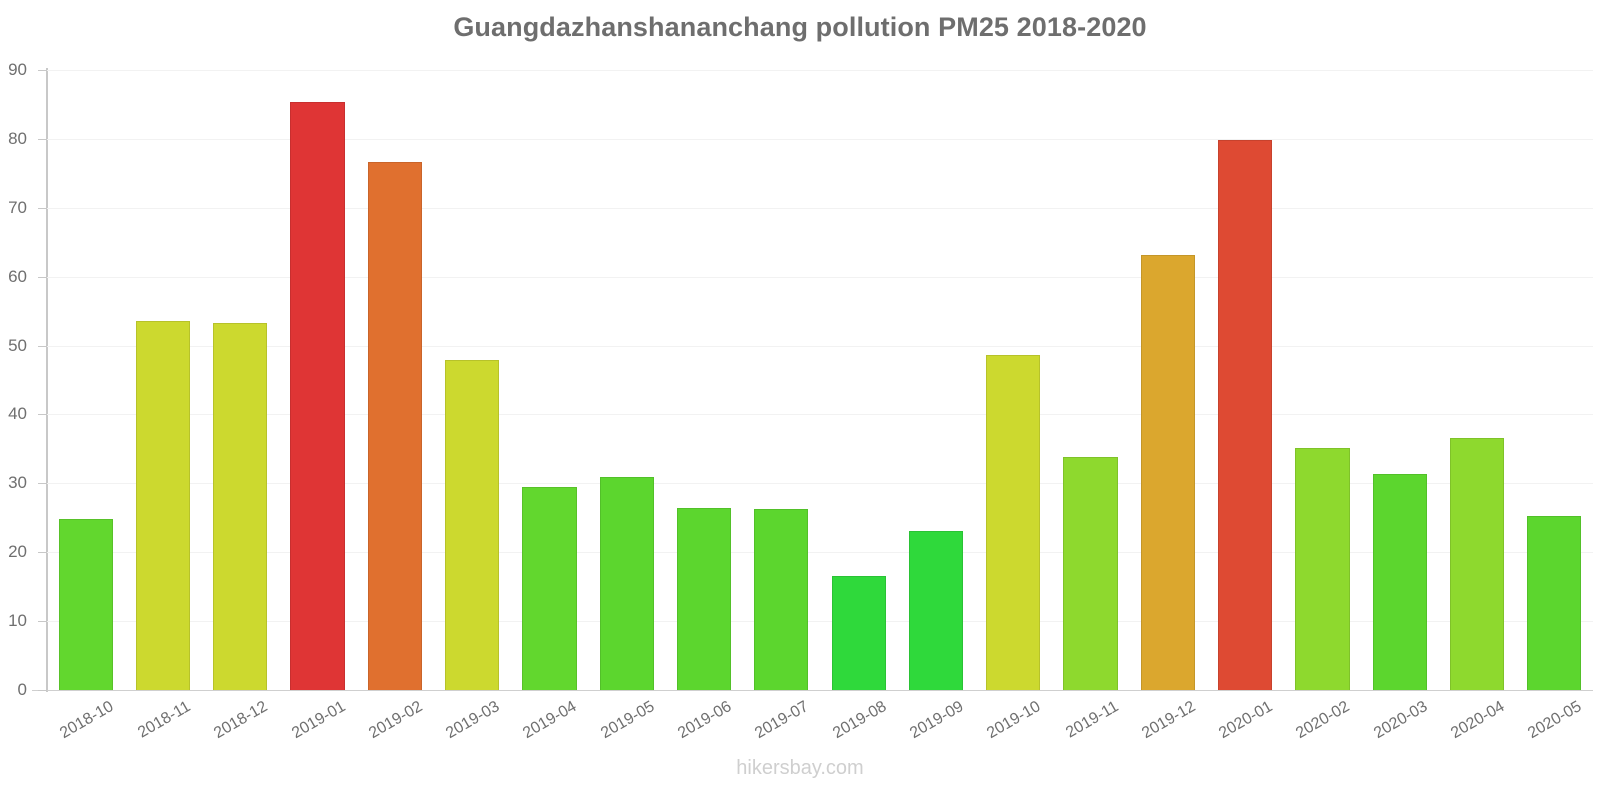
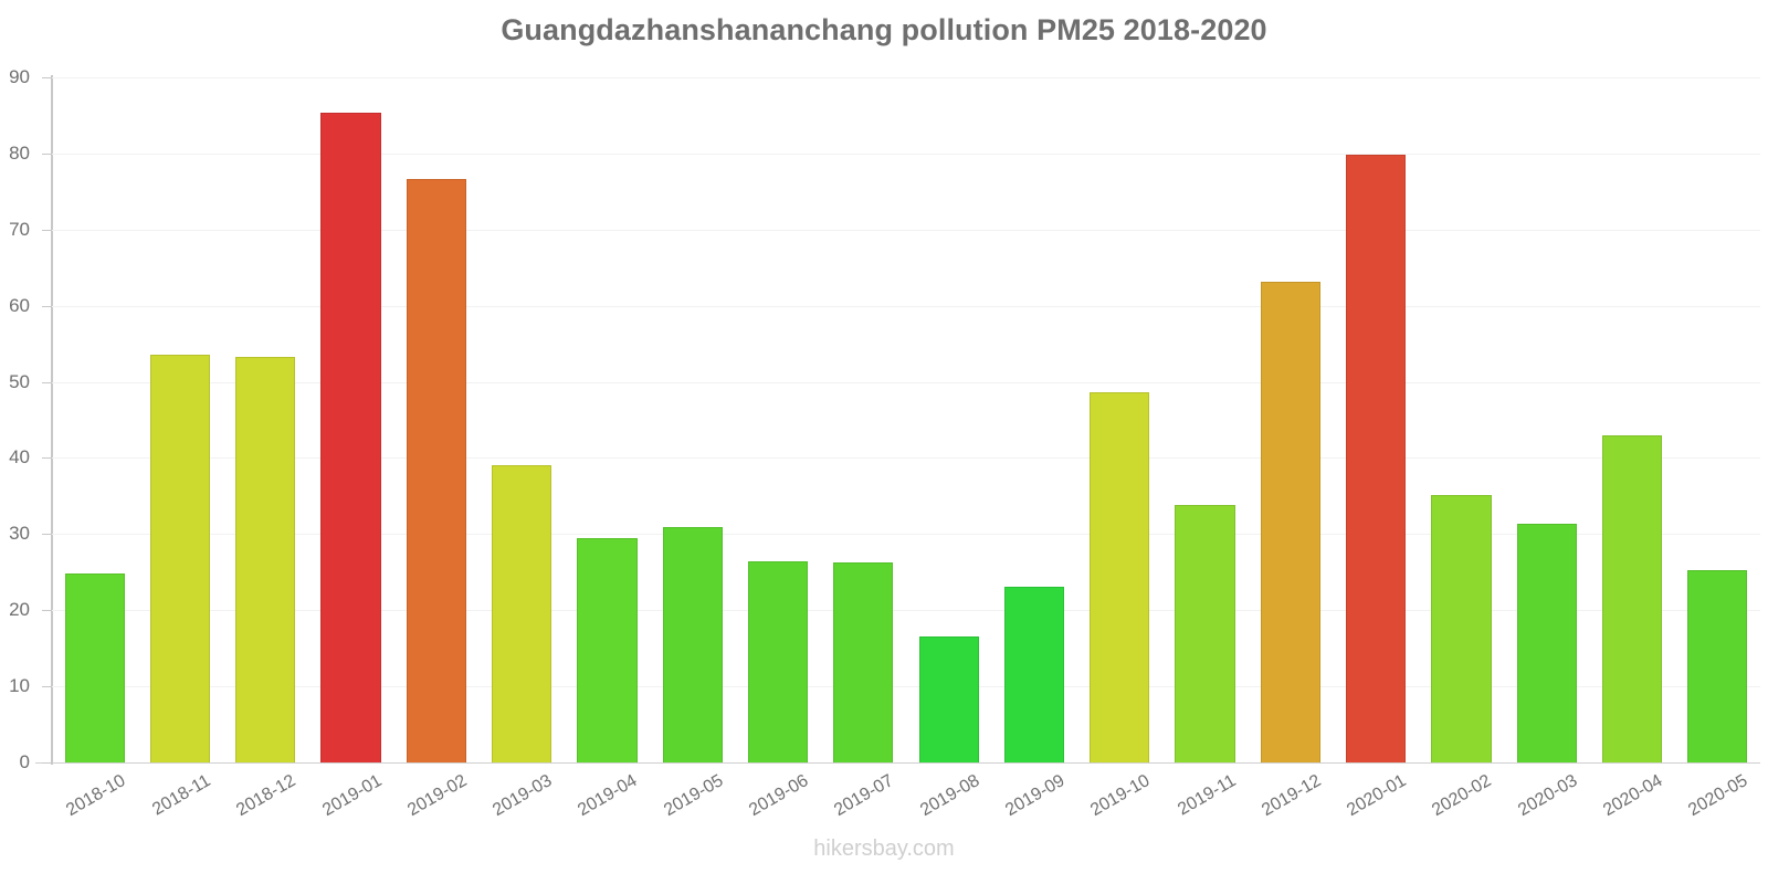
2019-03: 48 -> 39
2020-04: 37 -> 43
